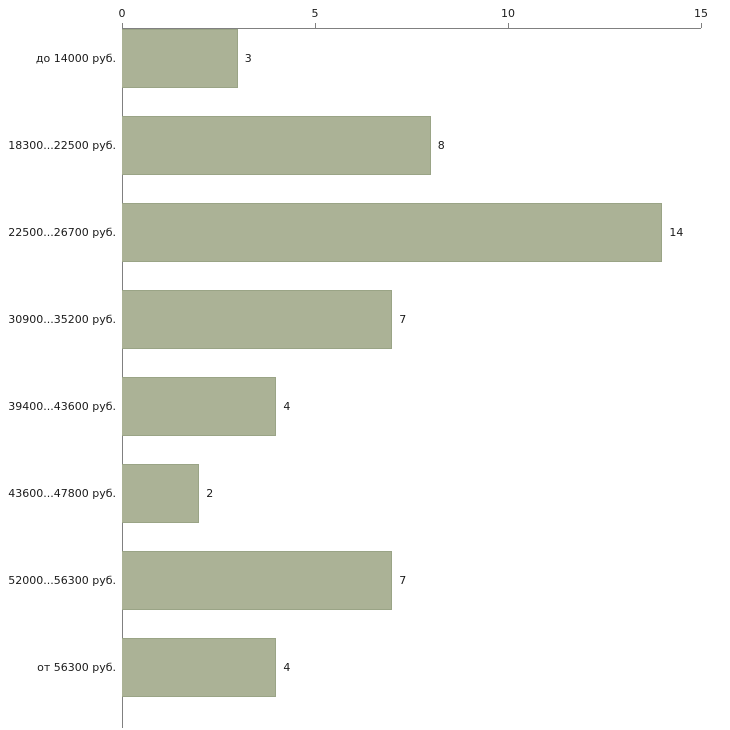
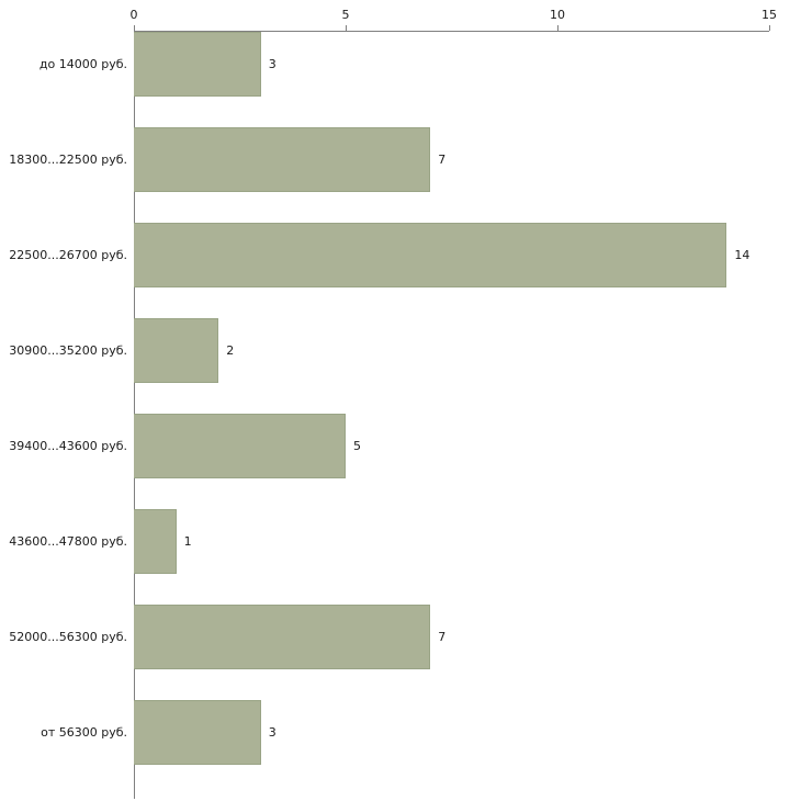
18300...22500 руб.: 8 -> 7
30900...35200 руб.: 7 -> 2
39400...43600 руб.: 4 -> 5
43600...47800 руб.: 2 -> 1
от 56300 руб.: 4 -> 3
